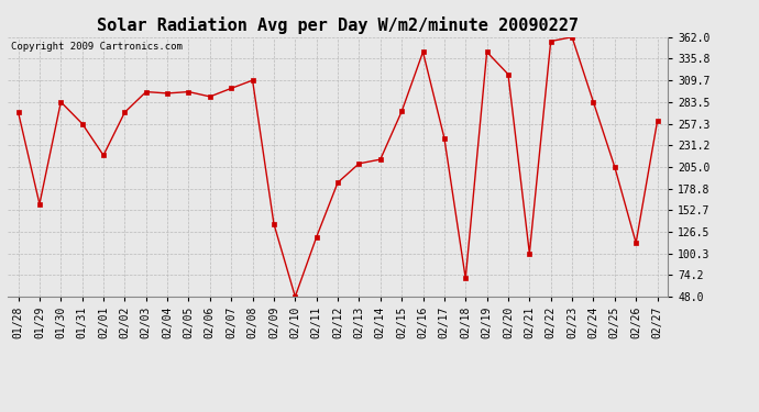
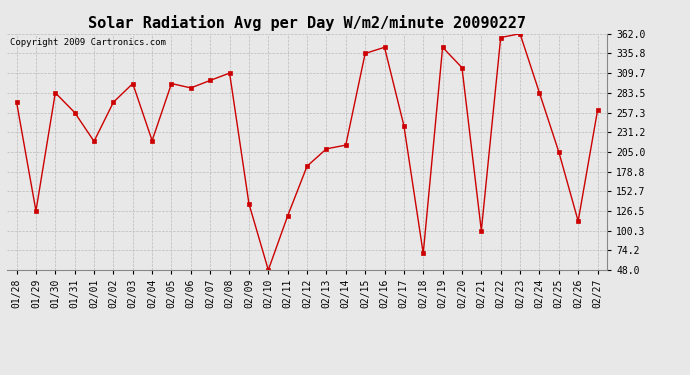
01/29: 160 -> 126
02/04: 294 -> 220
02/15: 272 -> 336
